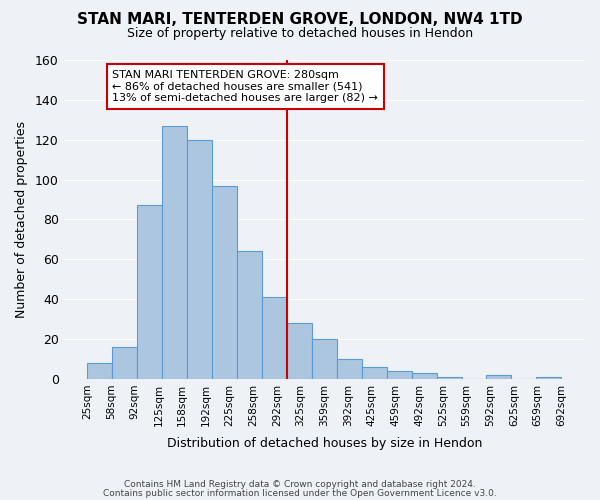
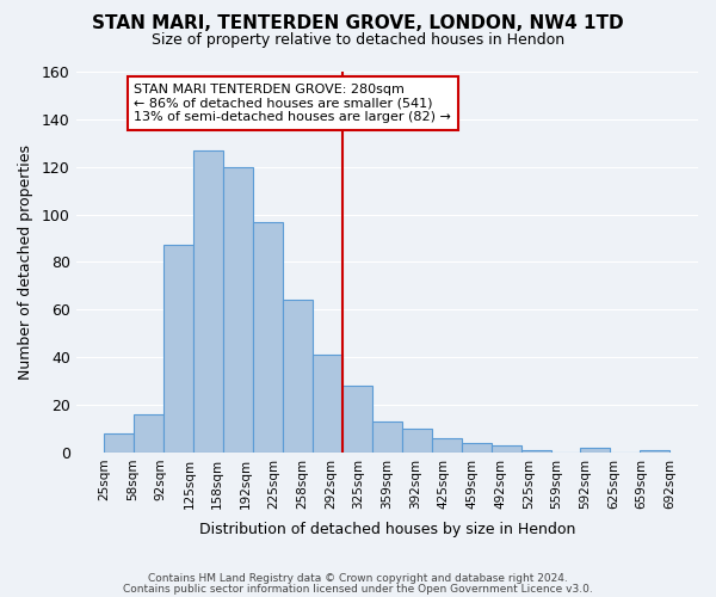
359sqm: 20 -> 13
